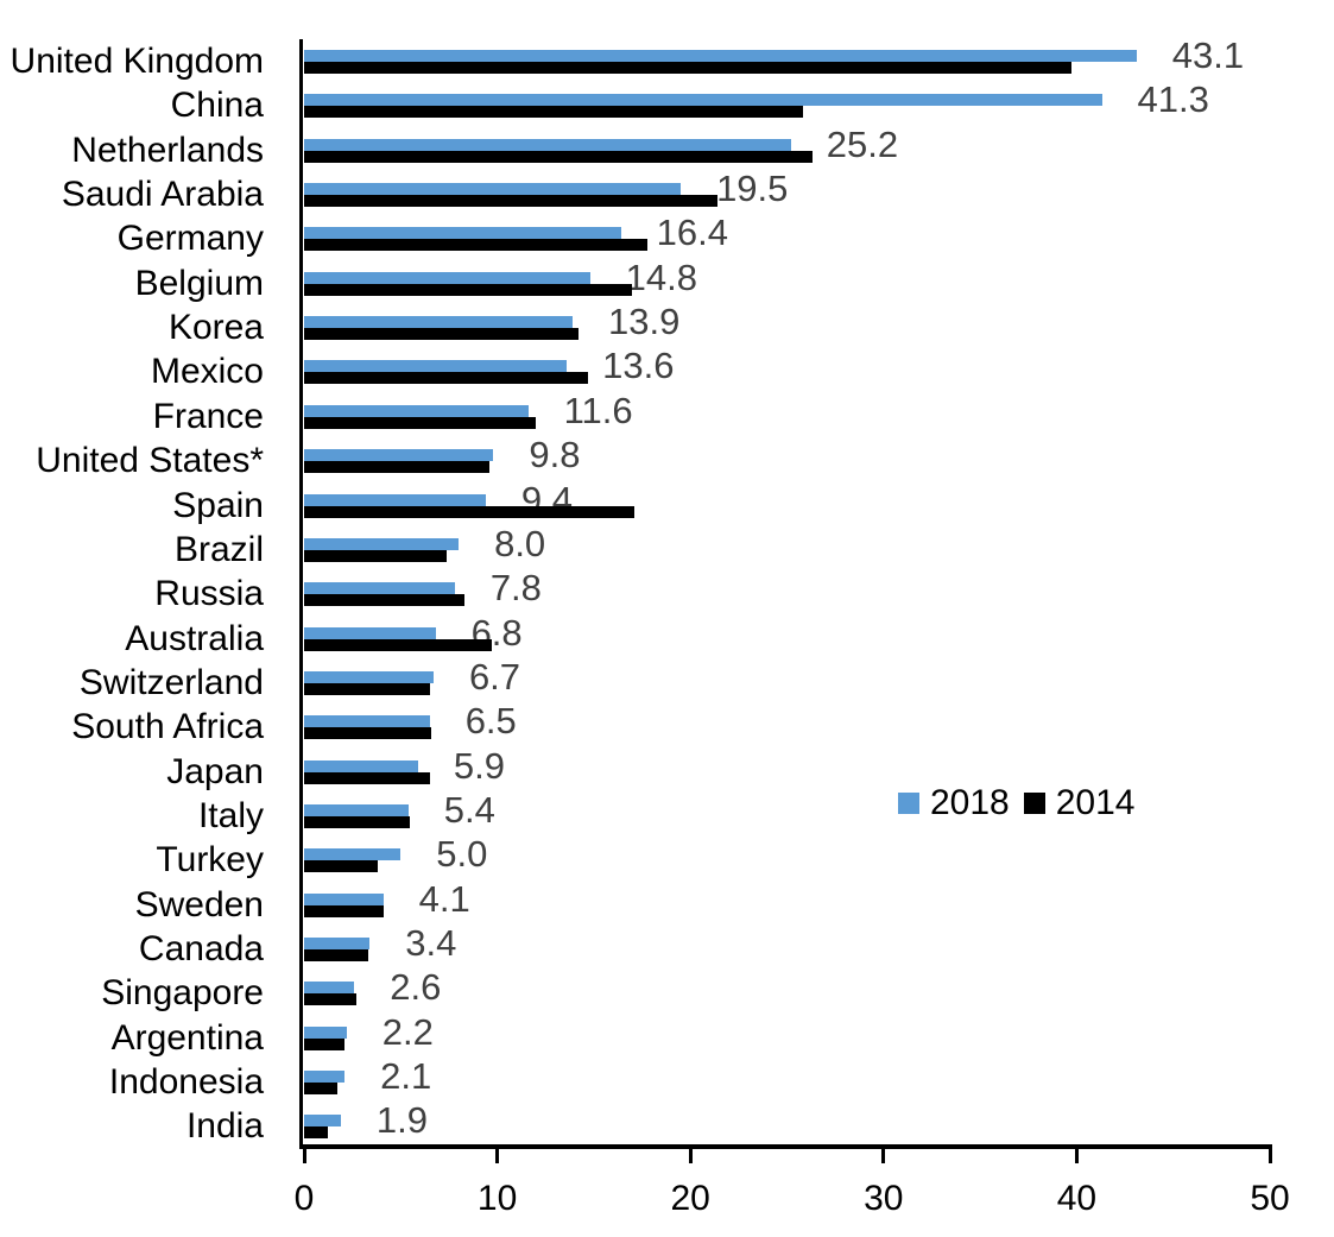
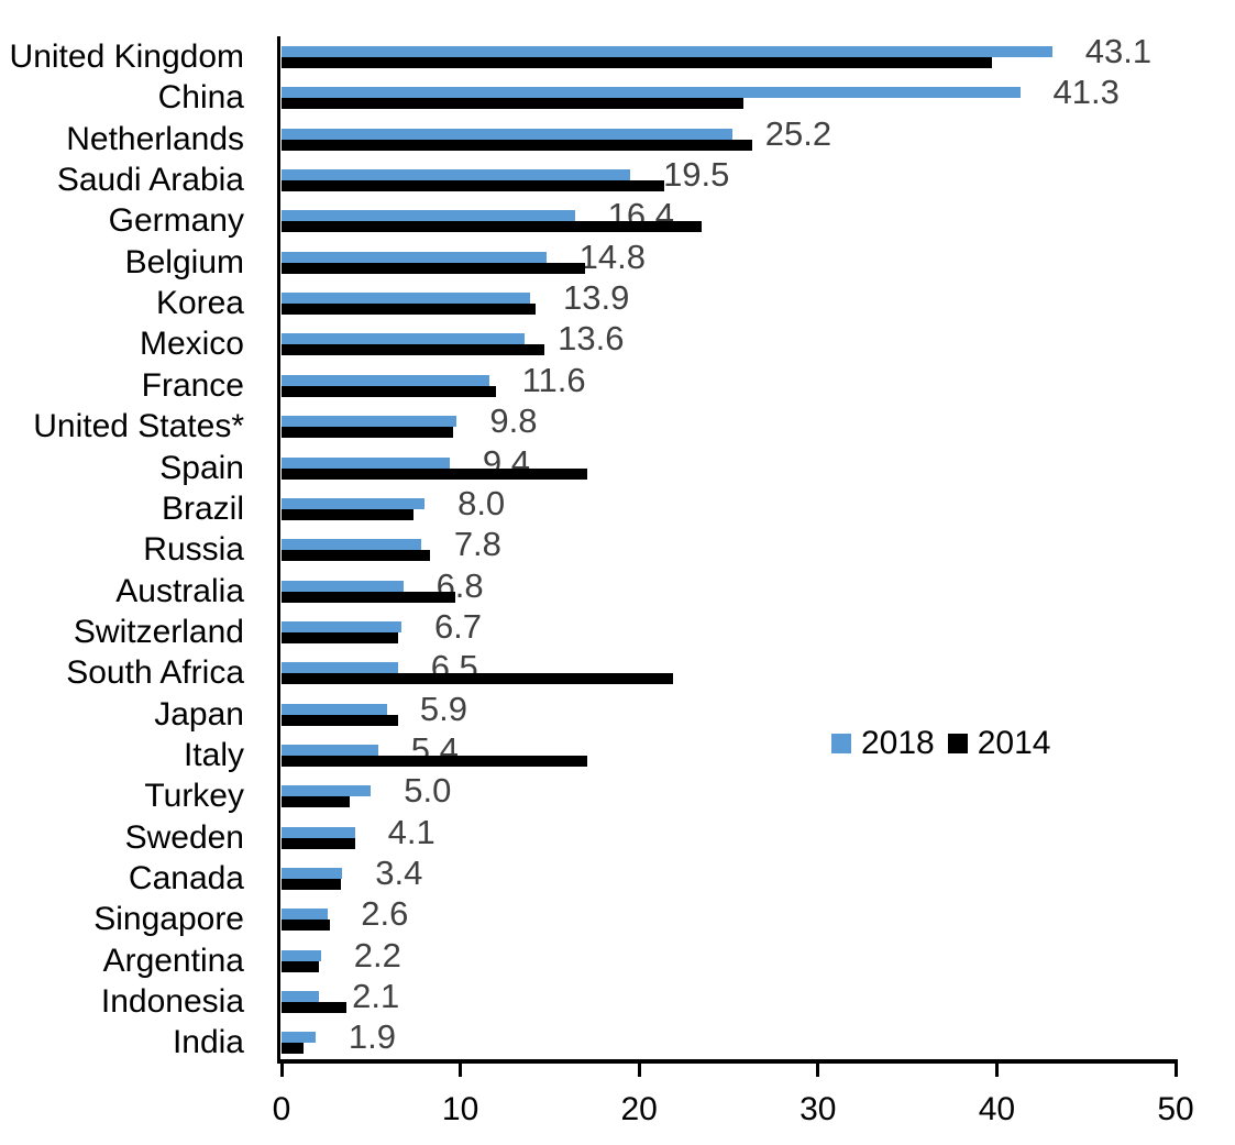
2014/Germany: 17.8 -> 23.5
2014/South Africa: 6.6 -> 21.9
2014/Italy: 5.5 -> 17.1
2014/Indonesia: 1.7 -> 3.6
